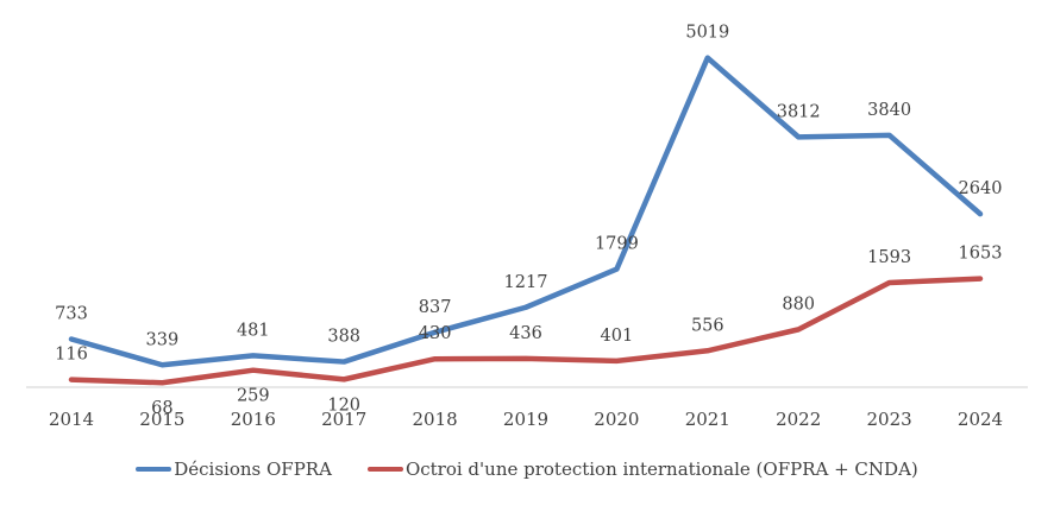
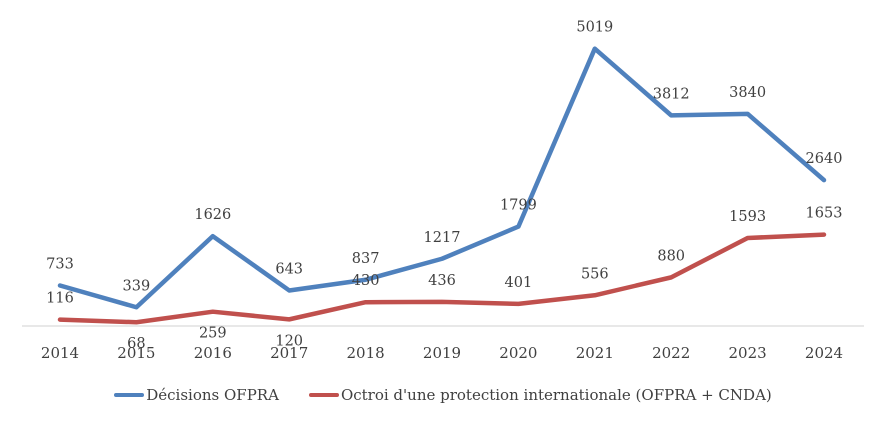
Décisions OFPRA/2016: 481 -> 1626
Décisions OFPRA/2017: 388 -> 643
